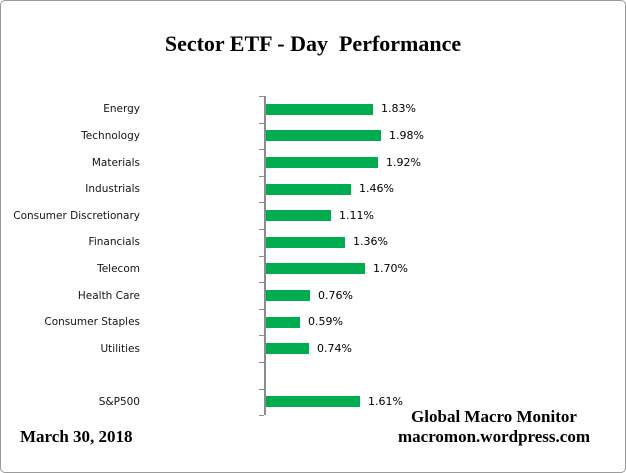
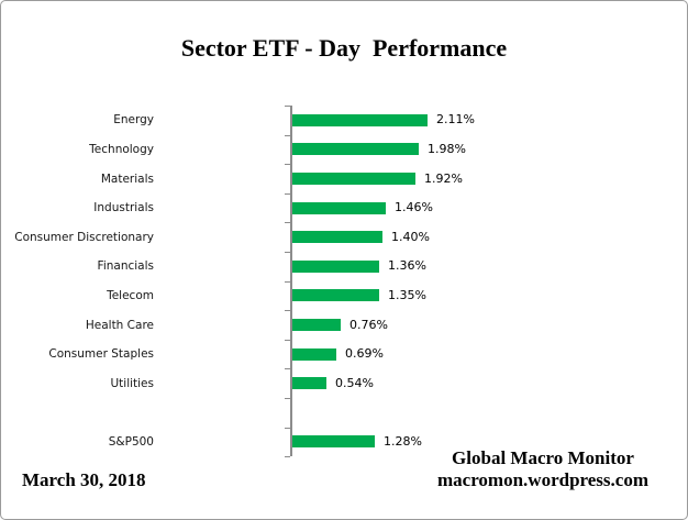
Energy: 1.83% -> 2.11%
Consumer Discretionary: 1.11% -> 1.40%
Telecom: 1.70% -> 1.35%
Consumer Staples: 0.59% -> 0.69%
Utilities: 0.74% -> 0.54%
S&P500: 1.61% -> 1.28%
